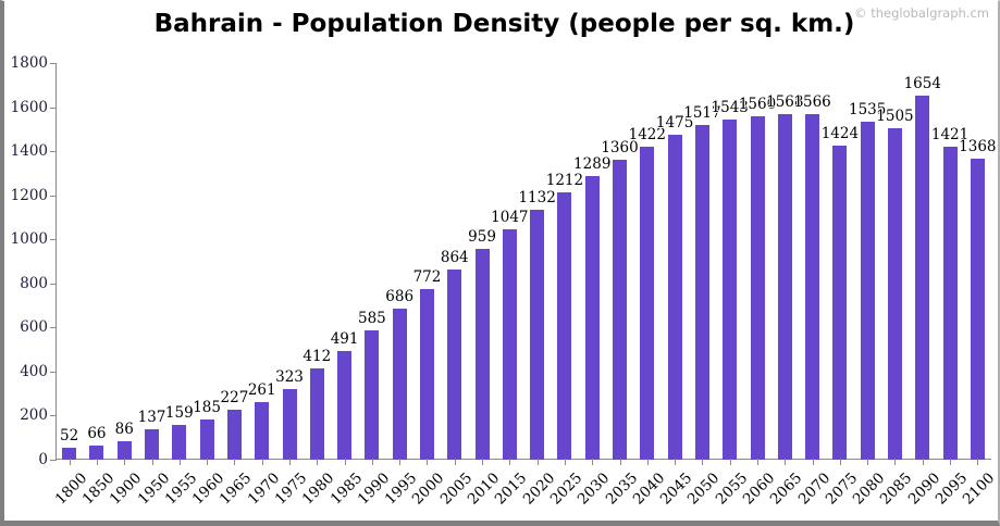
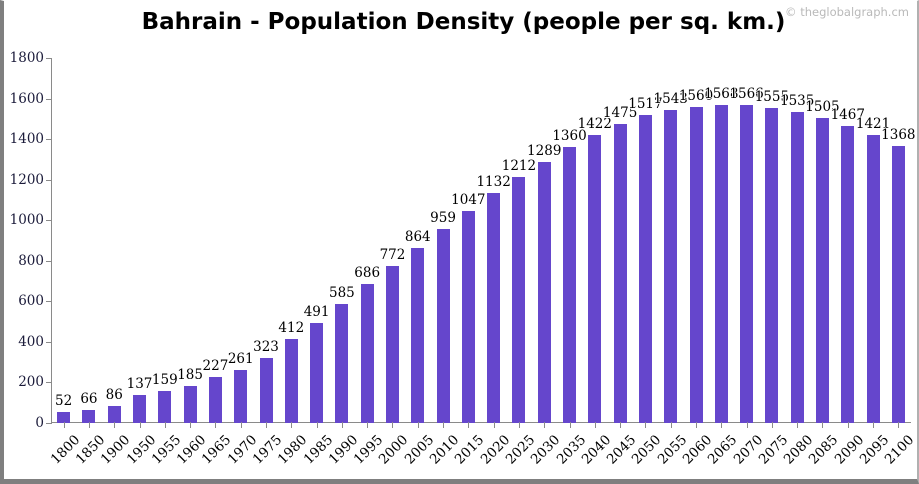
2075: 1424 -> 1555
2090: 1654 -> 1467
